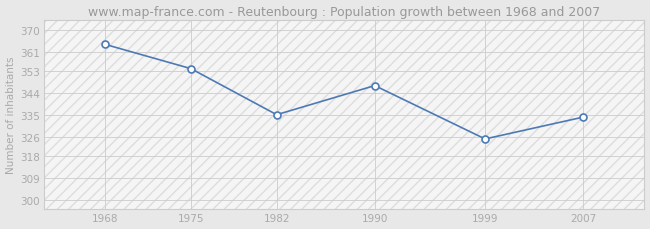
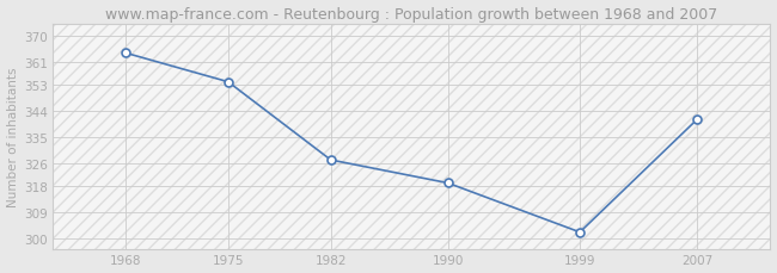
1982: 335 -> 327
1990: 347 -> 319
1999: 325 -> 302
2007: 334 -> 341
